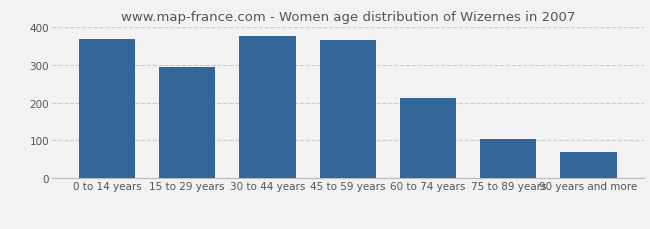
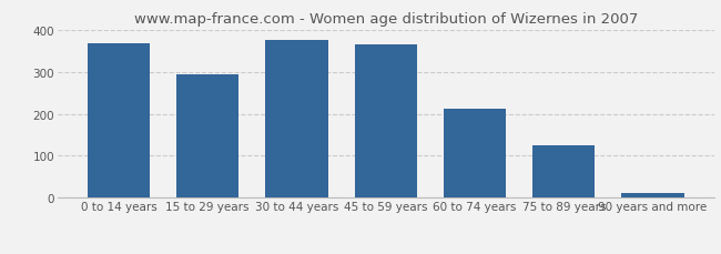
75 to 89 years: 105 -> 124
90 years and more: 70 -> 12
